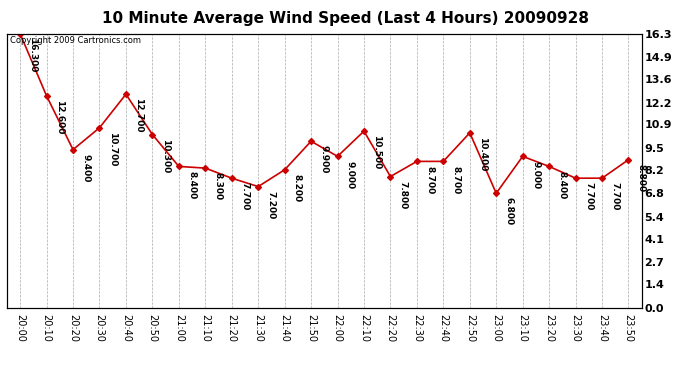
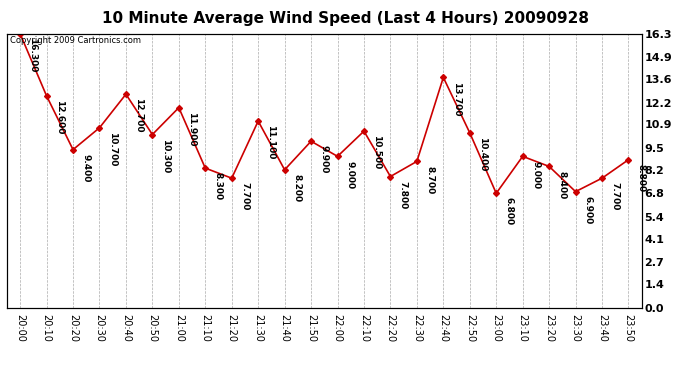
21:00: 8.400 -> 11.900
21:30: 7.200 -> 11.100
22:40: 8.700 -> 13.700
23:30: 7.700 -> 6.900
